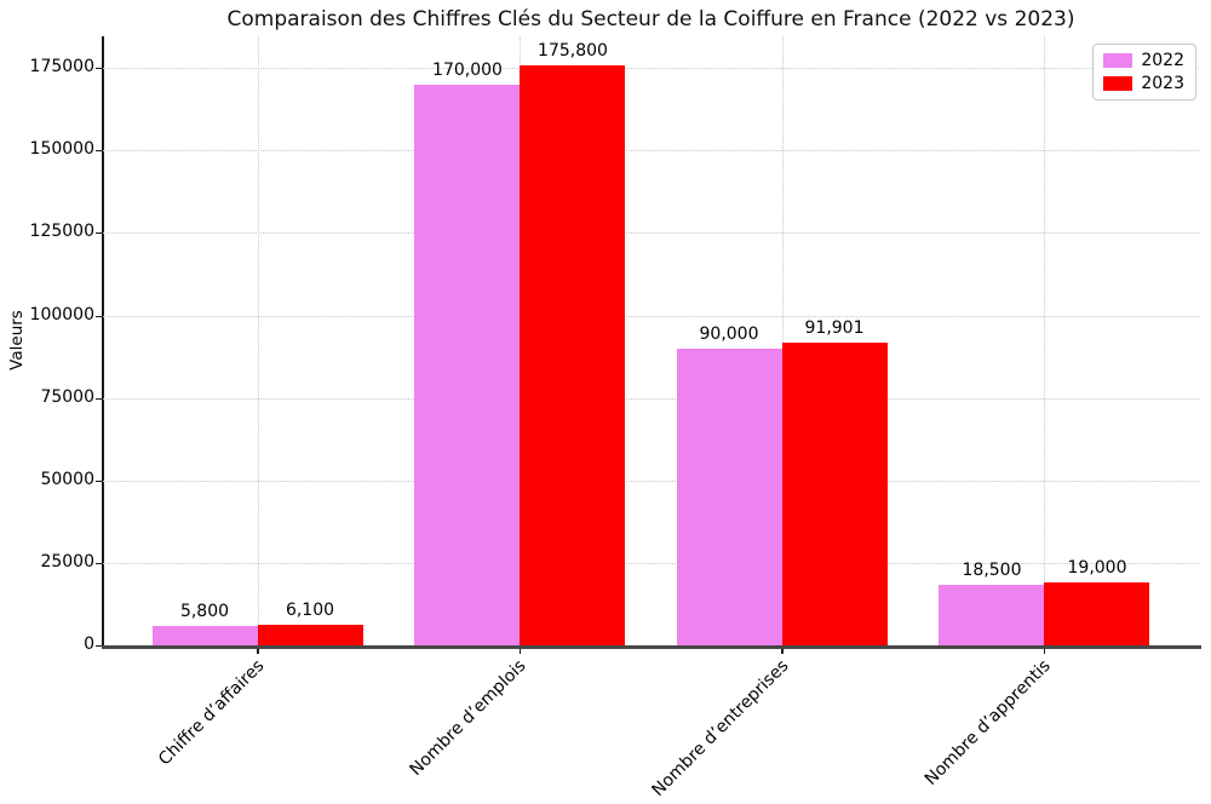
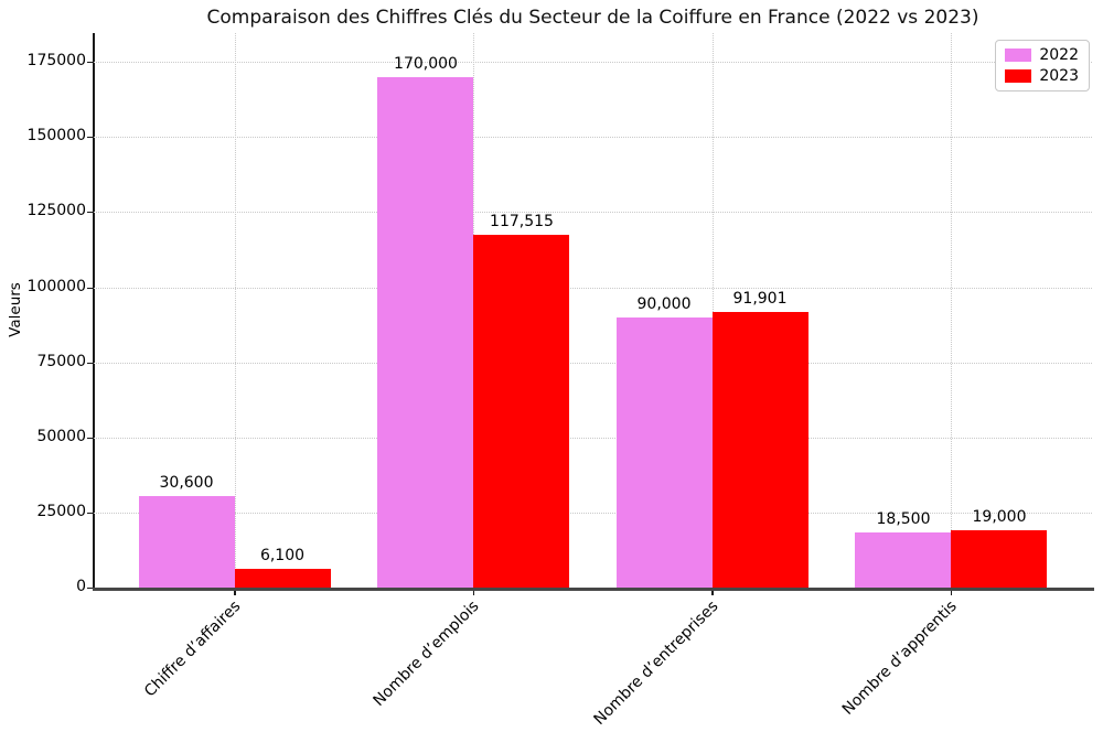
2022/Chiffre d’affaires: 5,800 -> 30,600
2023/Nombre d’emplois: 175,800 -> 117,515
